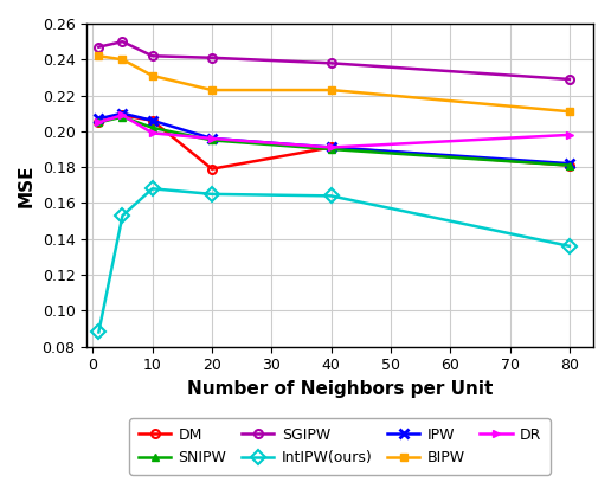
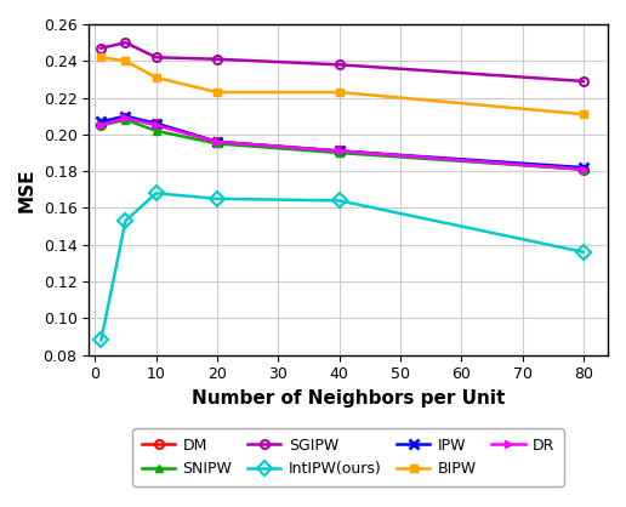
DR/10: 0.199 -> 0.205
DM/20: 0.179 -> 0.196
DR/80: 0.198 -> 0.181
